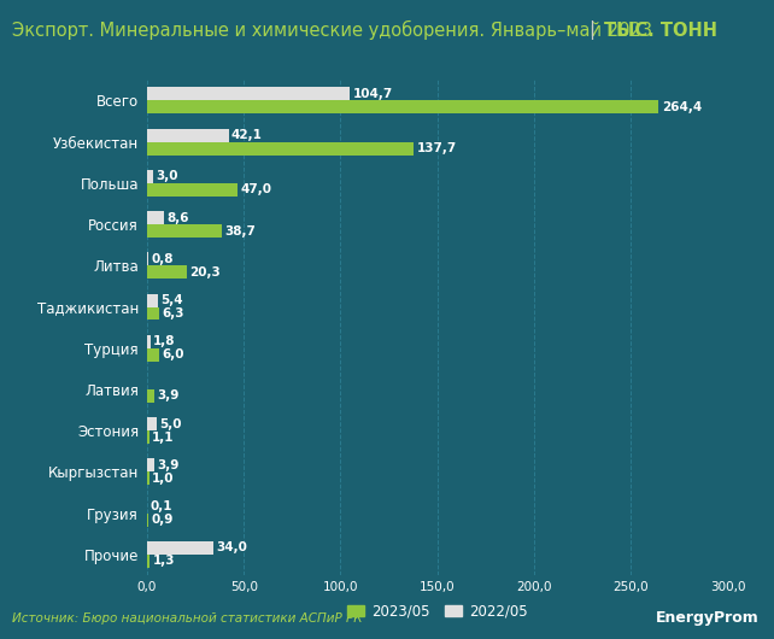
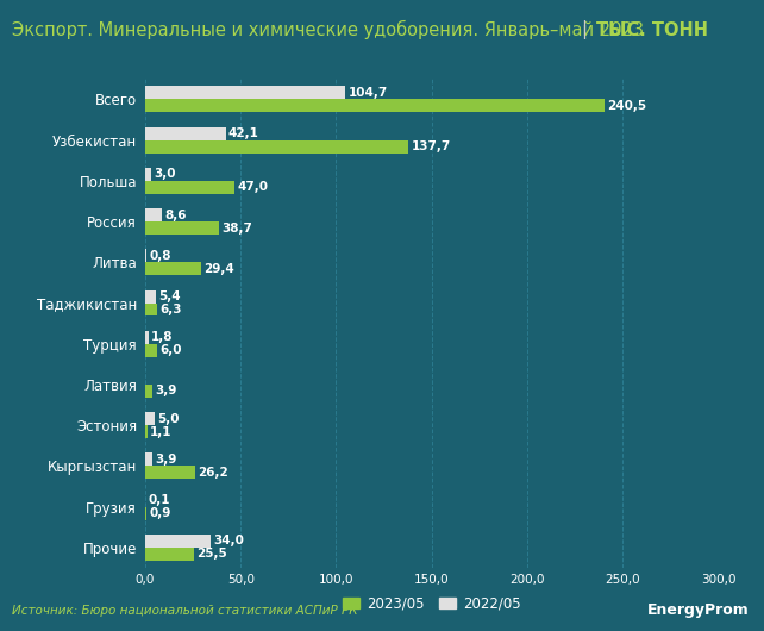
2023/05/Всего: 264,4 -> 240,5
2023/05/Литва: 20,3 -> 29,4
2023/05/Кыргызстан: 1,0 -> 26,2
2023/05/Прочие: 1,3 -> 25,5
